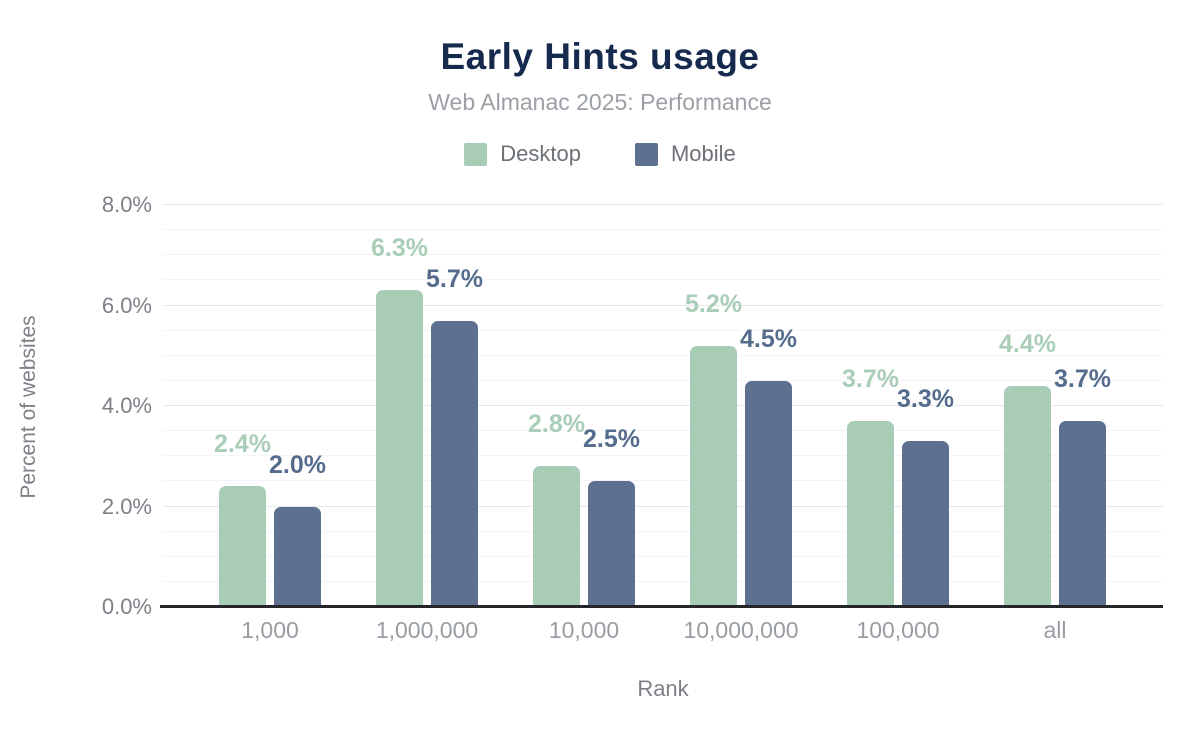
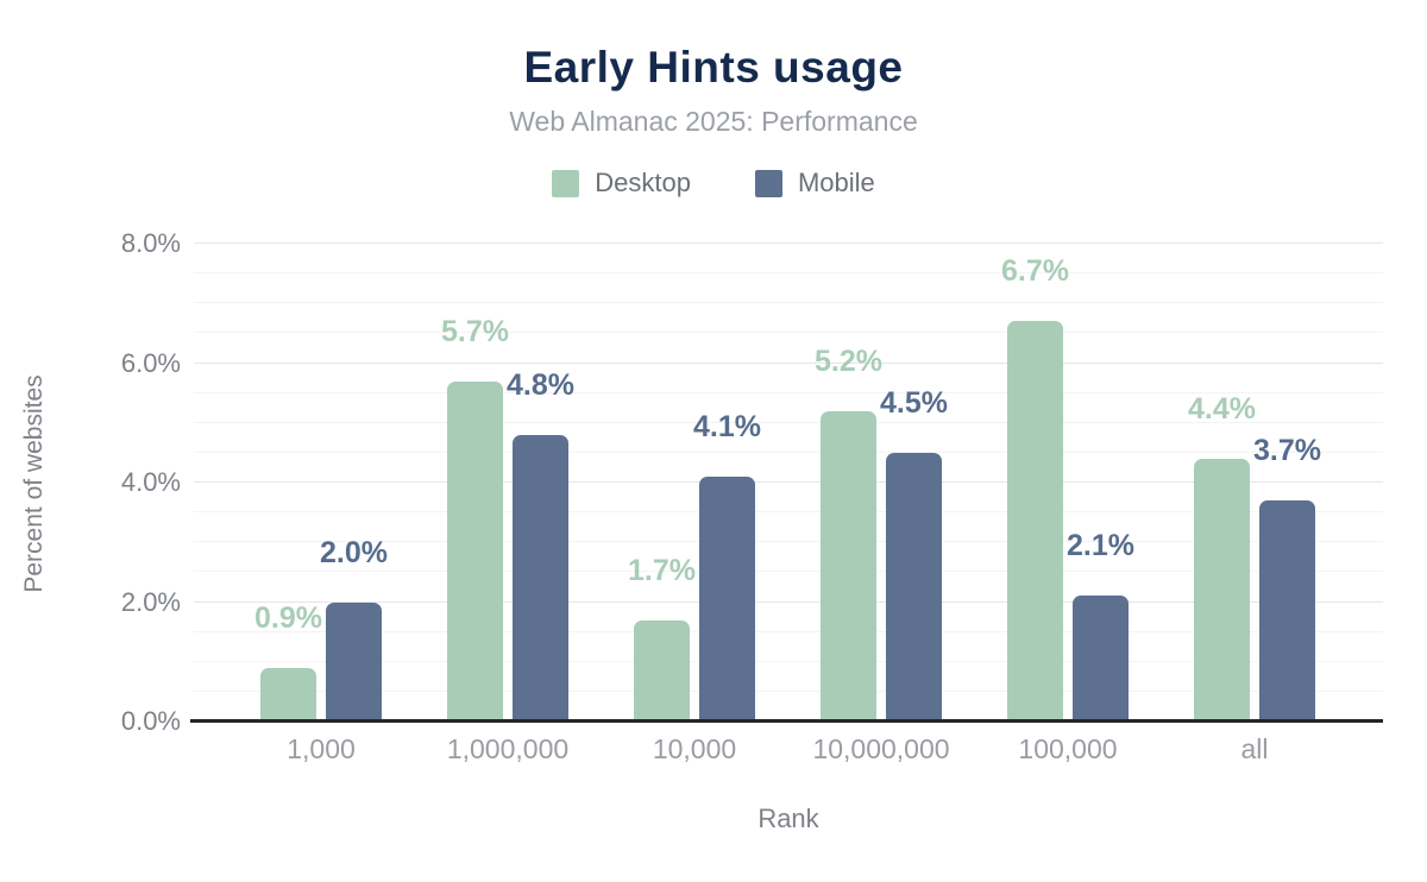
Desktop/1,000: 2.4% -> 0.9%
Desktop/1,000,000: 6.3% -> 5.7%
Mobile/1,000,000: 5.7% -> 4.8%
Desktop/10,000: 2.8% -> 1.7%
Mobile/10,000: 2.5% -> 4.1%
Desktop/100,000: 3.7% -> 6.7%
Mobile/100,000: 3.3% -> 2.1%
